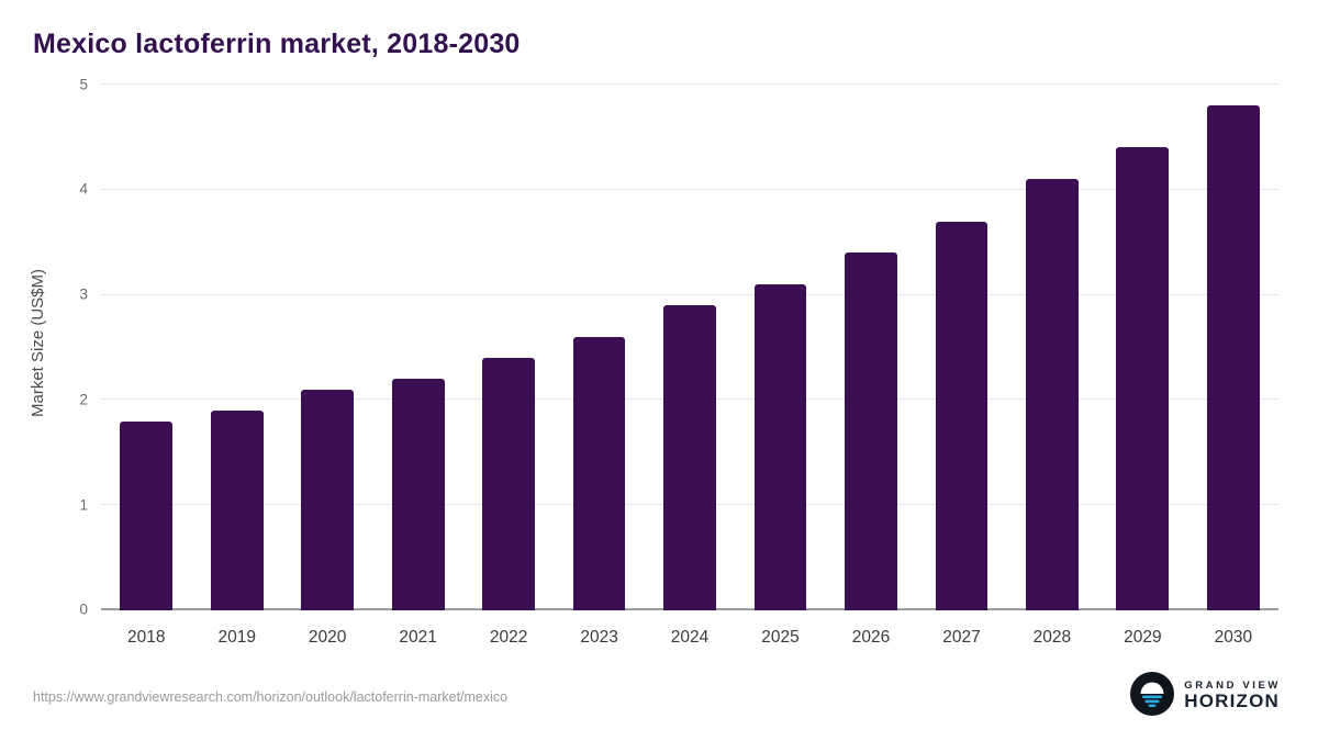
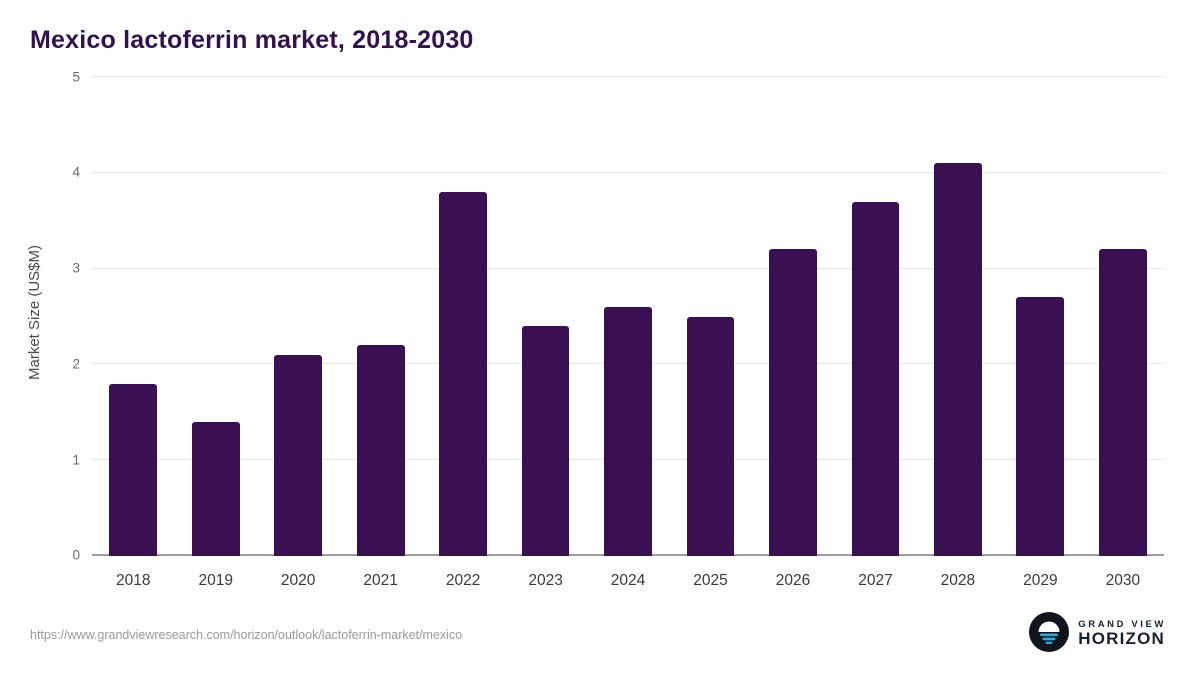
2019: 1.9 -> 1.4
2022: 2.4 -> 3.8
2023: 2.6 -> 2.4
2024: 2.9 -> 2.6
2025: 3.1 -> 2.5
2026: 3.4 -> 3.2
2029: 4.4 -> 2.7
2030: 4.8 -> 3.2
